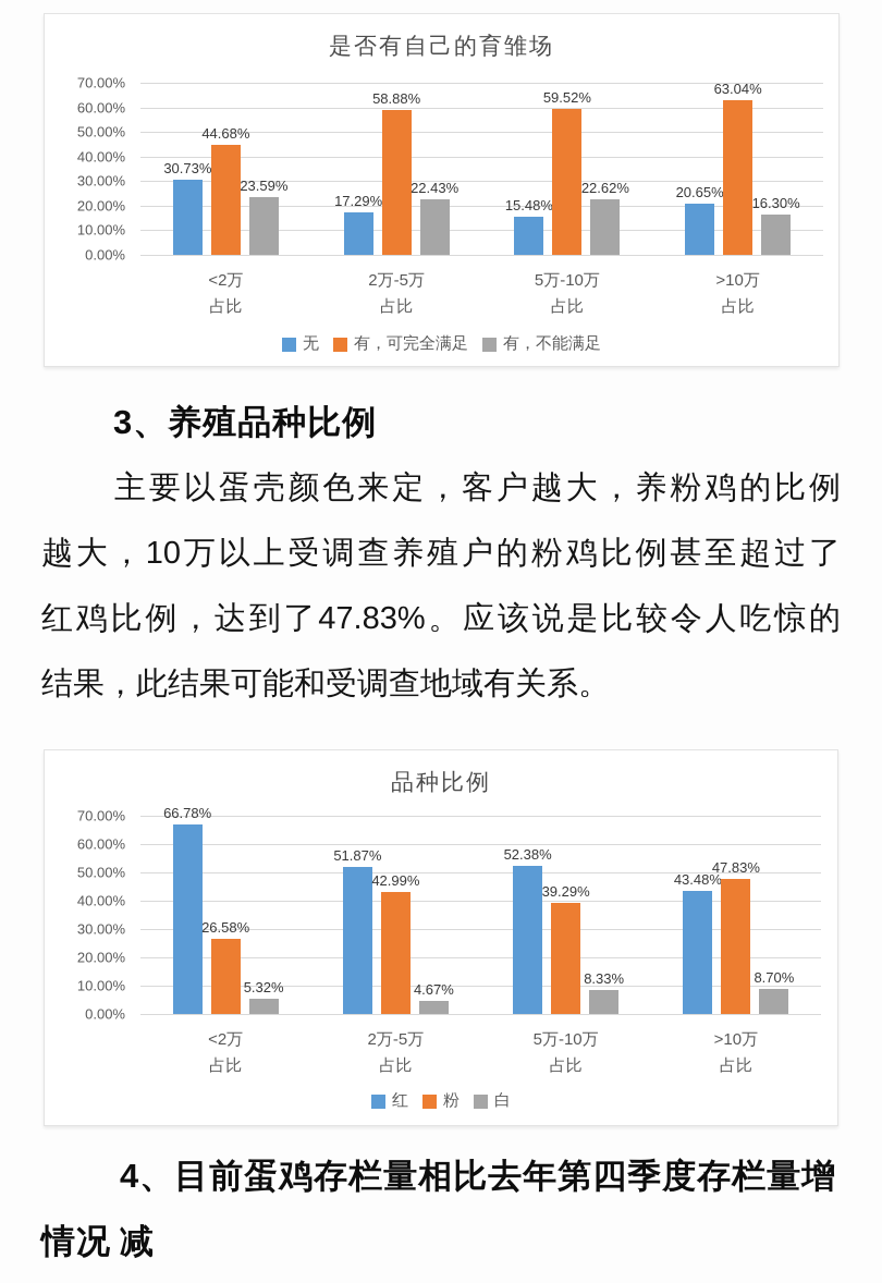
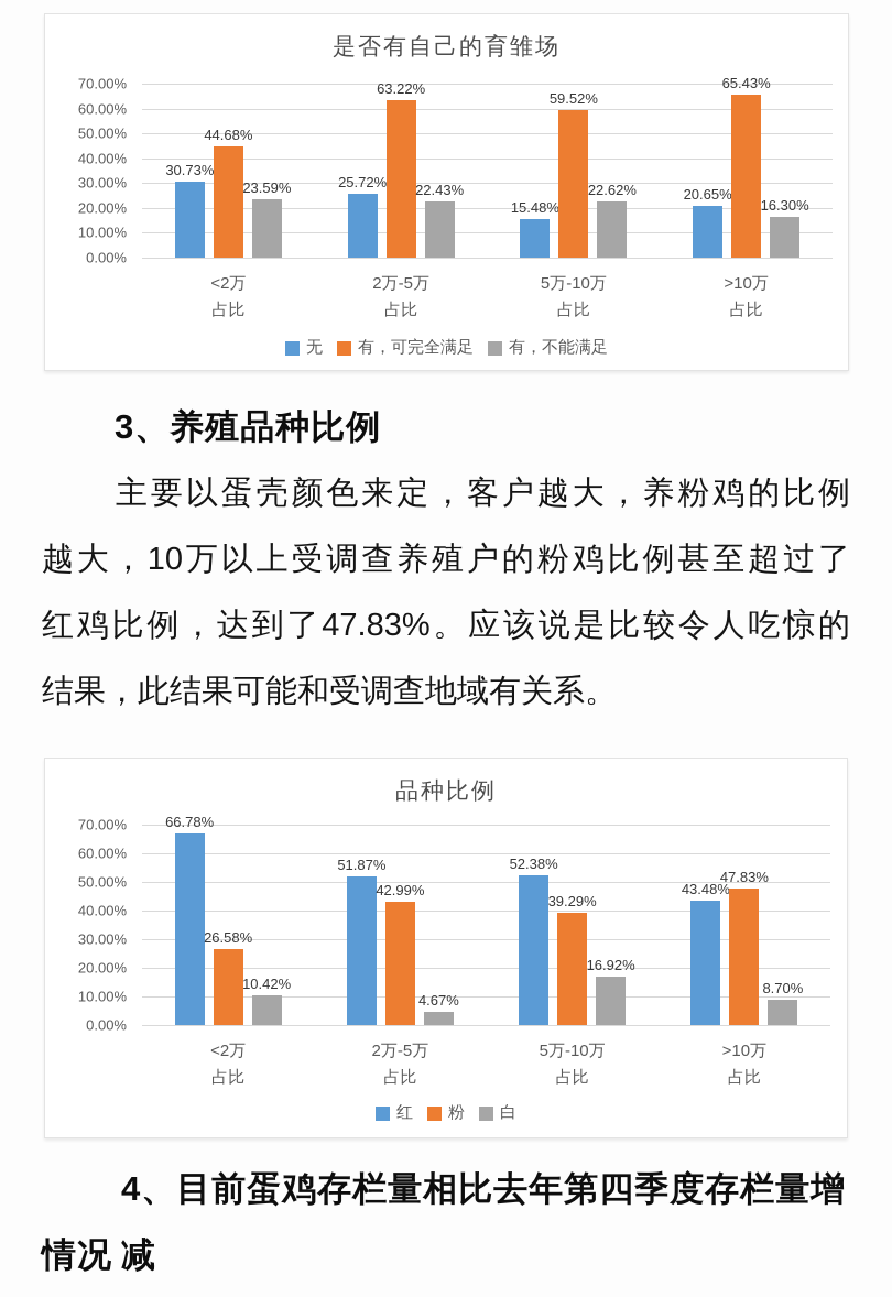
是否有自己的育雏场/无/2万-5万 占比: 17.29% -> 25.72%
是否有自己的育雏场/有，可完全满足/2万-5万 占比: 58.88% -> 63.22%
是否有自己的育雏场/有，可完全满足/>10万 占比: 63.04% -> 65.43%
品种比例/白/<2万 占比: 5.32% -> 10.42%
品种比例/白/5万-10万 占比: 8.33% -> 16.92%
